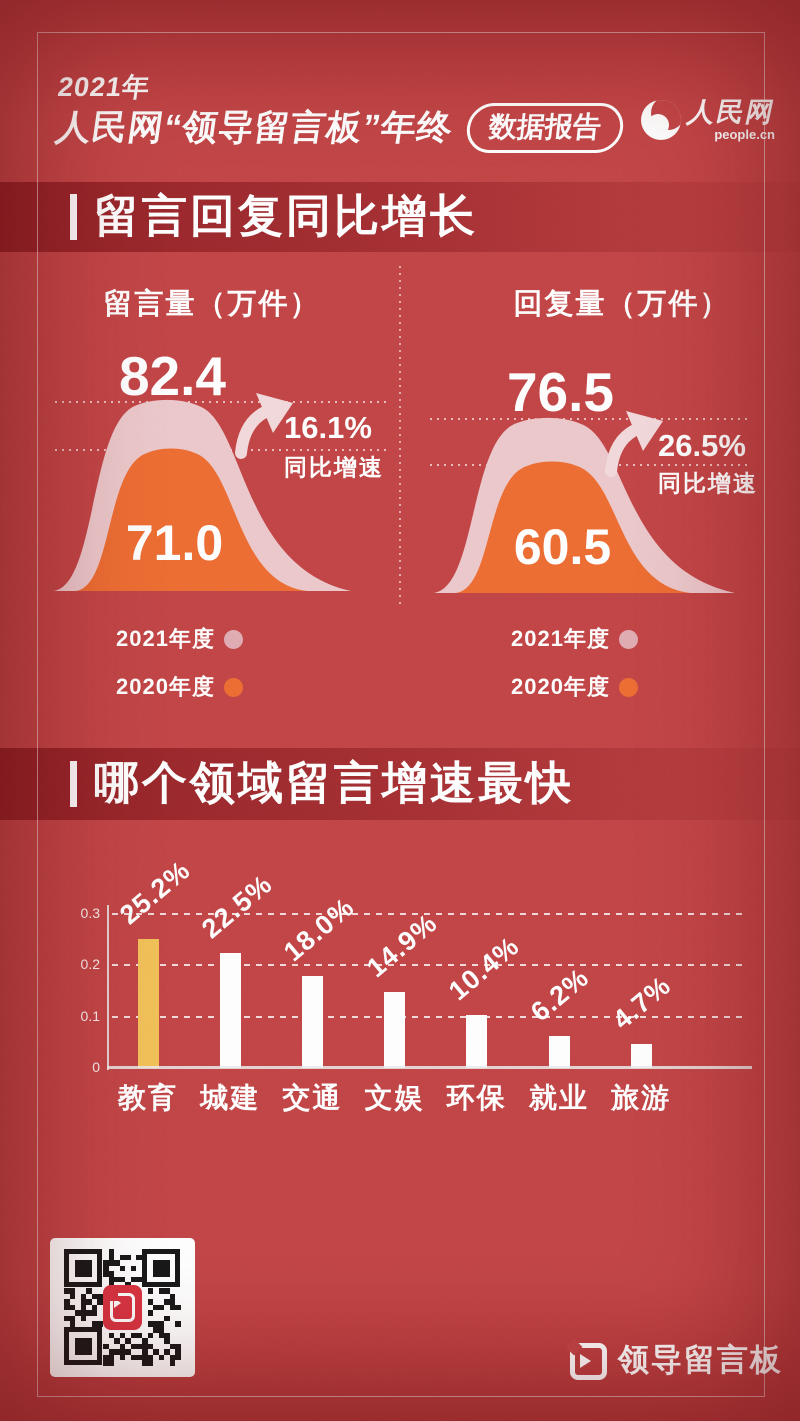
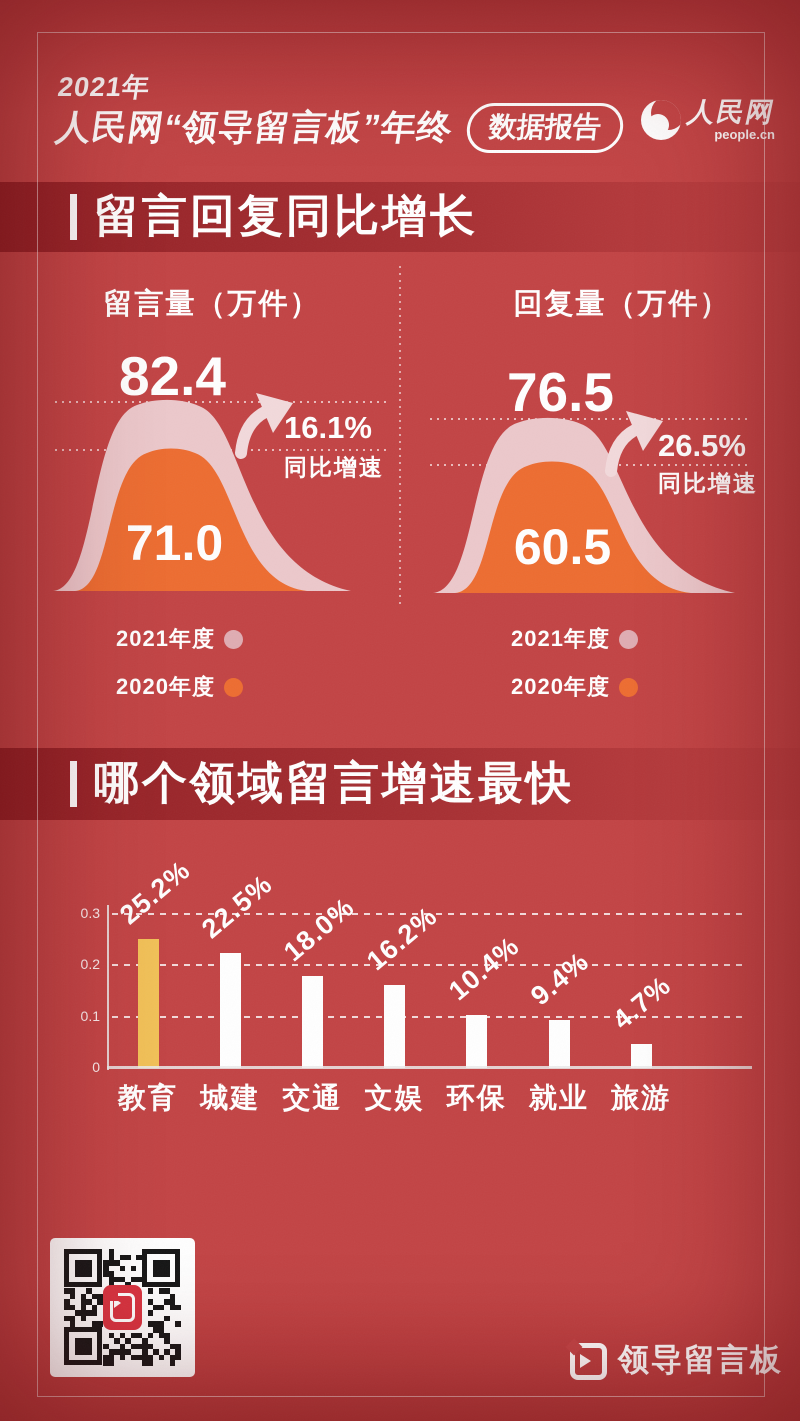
哪个领域留言增速最快/文娱: 14.9% -> 16.2%
哪个领域留言增速最快/就业: 6.2% -> 9.4%
